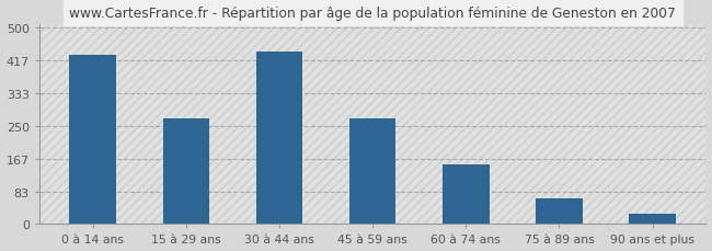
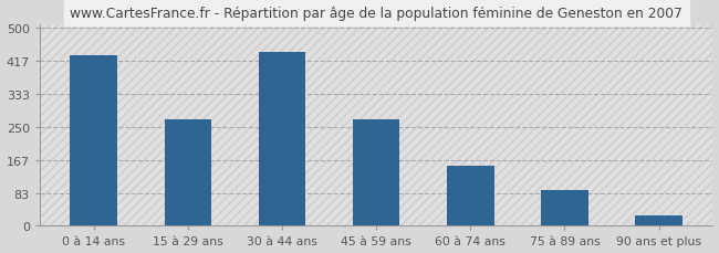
75 à 89 ans: 65 -> 90
